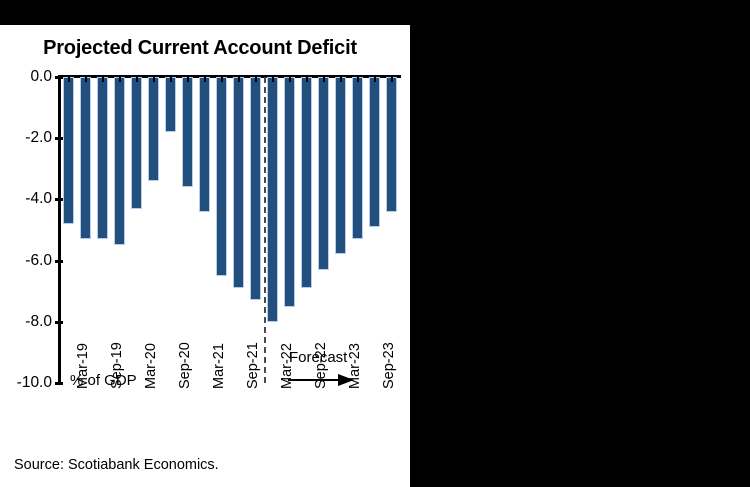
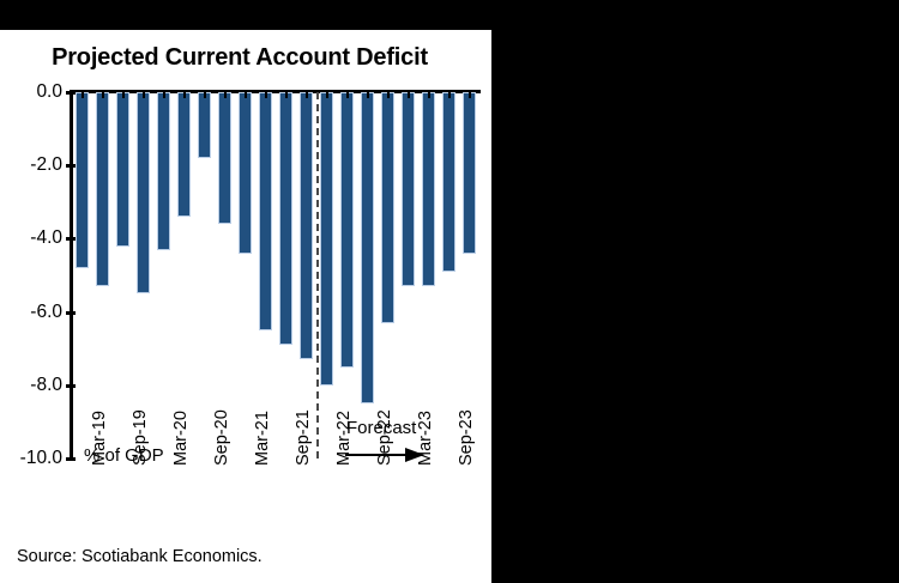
Sep-19: -5.3 -> -4.2
Sep-22: -6.9 -> -8.5
Mar-23: -5.8 -> -5.3
